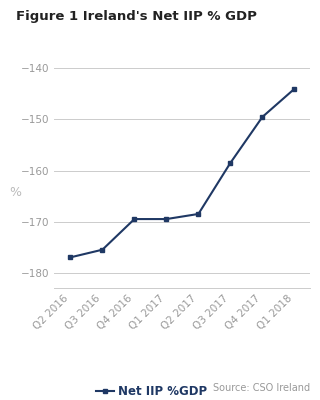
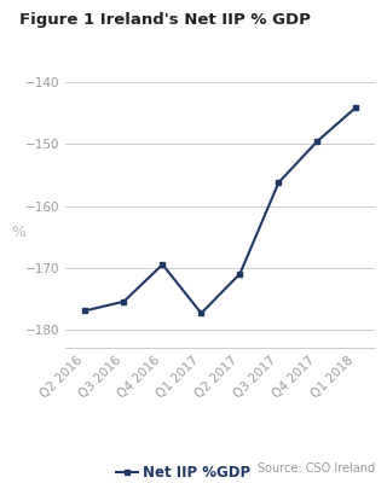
Q1 2017: -169.5 -> -177.4
Q2 2017: -168.5 -> -171.0
Q3 2017: -158.5 -> -156.2
